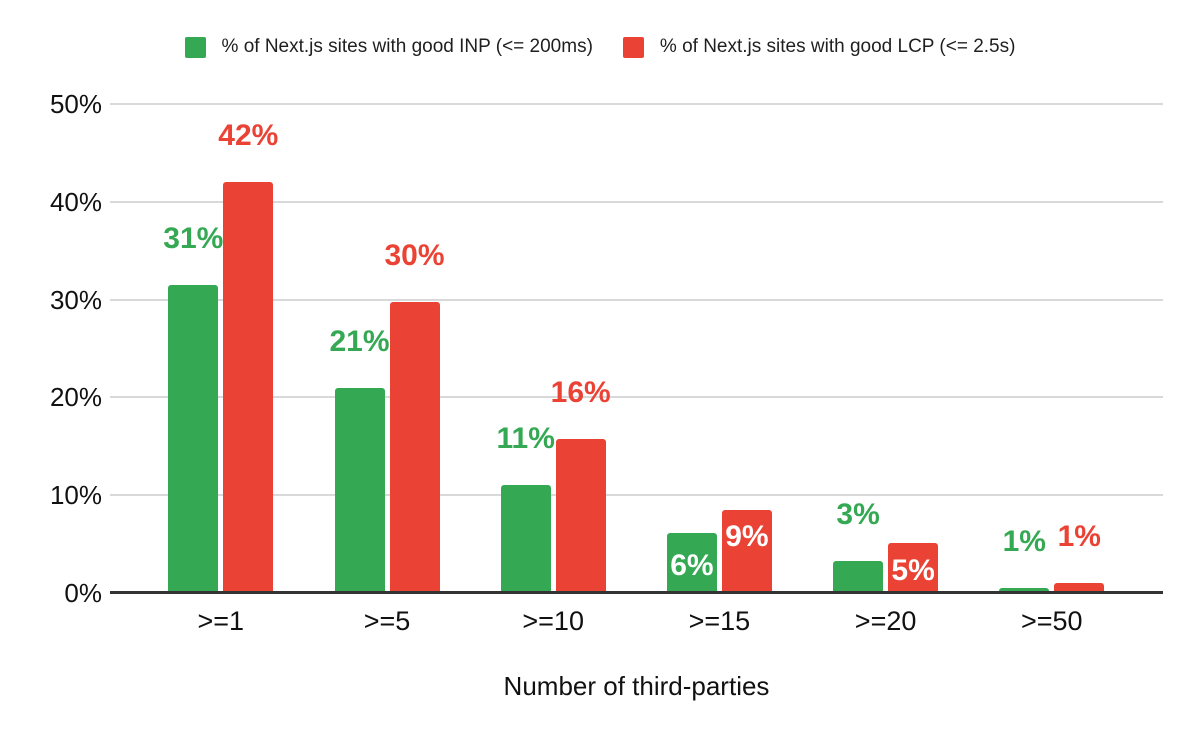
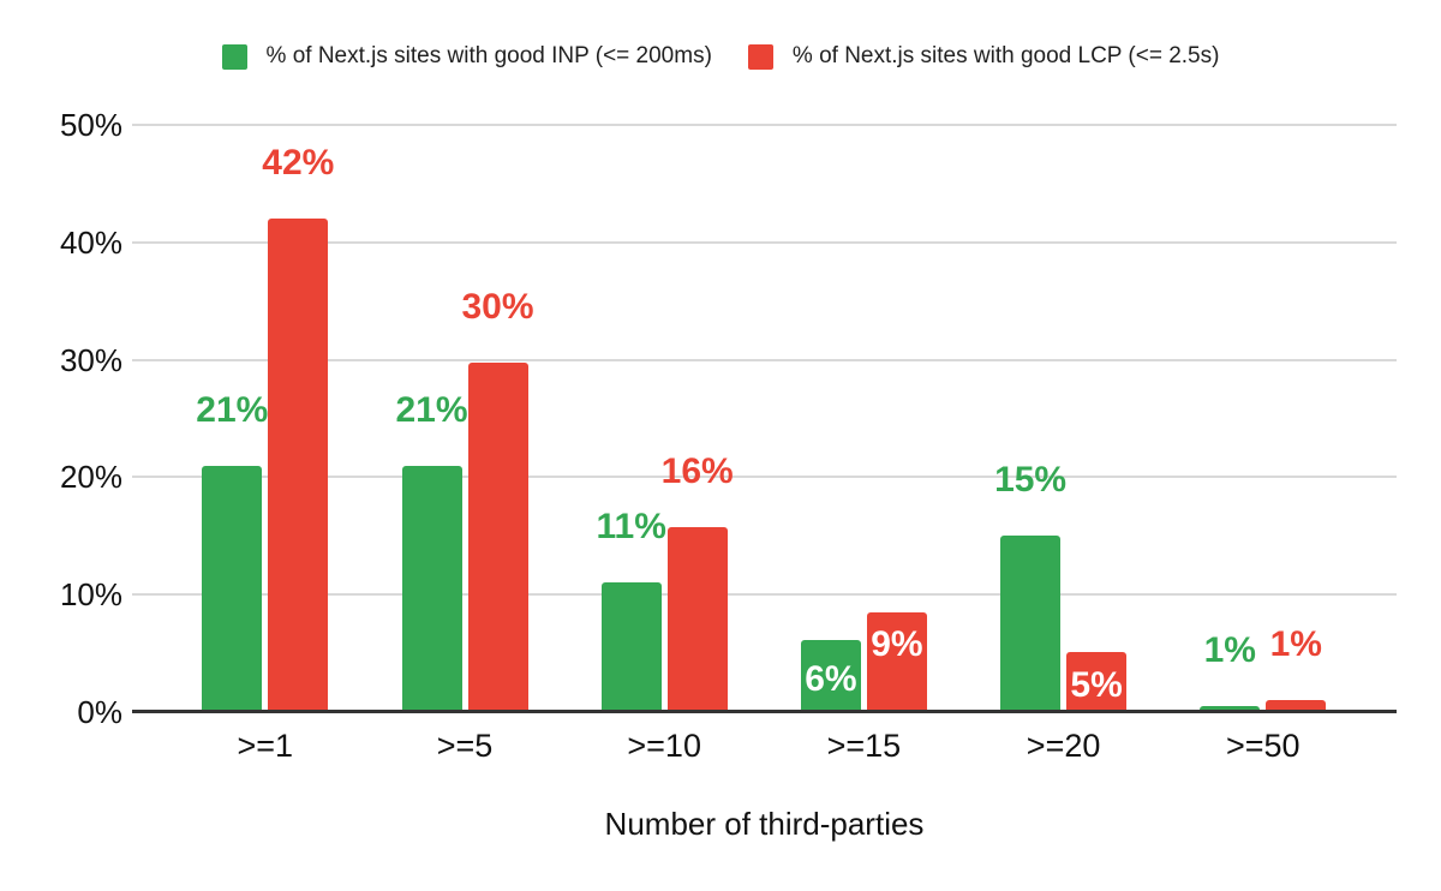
% of Next.js sites with good INP (<= 200ms)/>=1: 31% -> 21%
% of Next.js sites with good INP (<= 200ms)/>=20: 3% -> 15%
